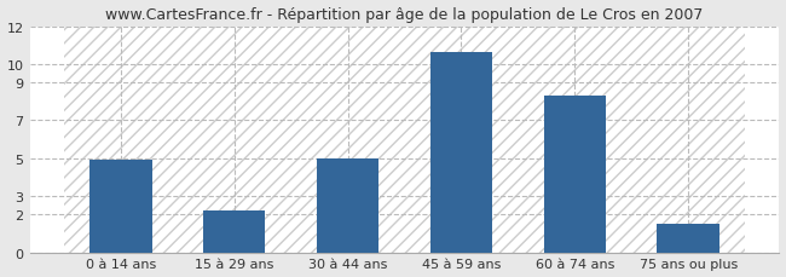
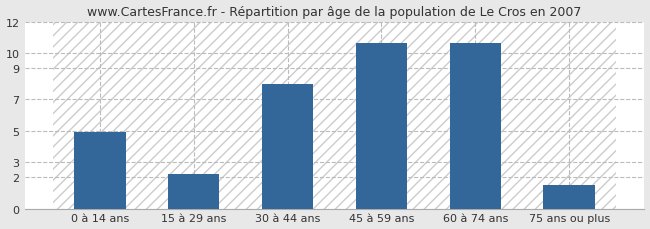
30 à 44 ans: 5.0 -> 8.0
60 à 74 ans: 8.3 -> 10.6
